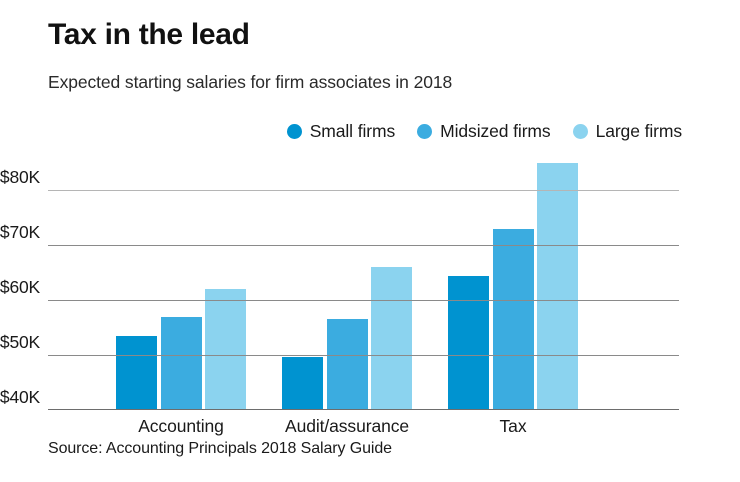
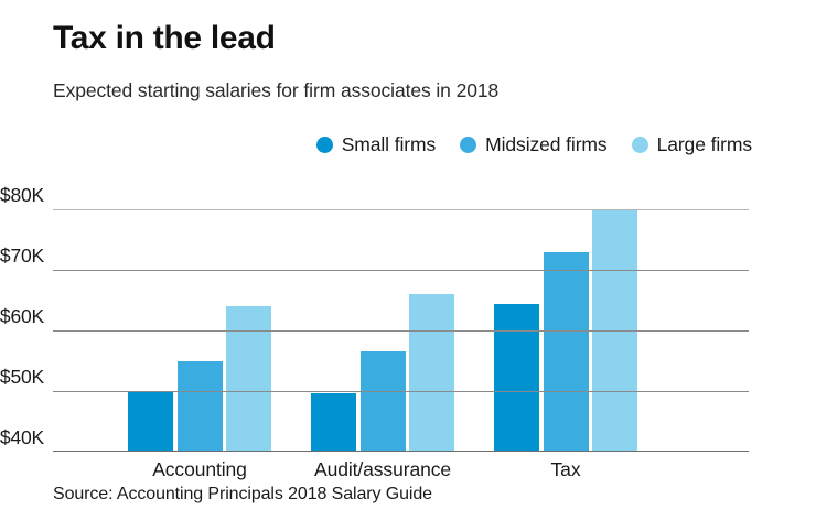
Small firms/Accounting: $54K -> $50K
Midsized firms/Accounting: $57K -> $55K
Large firms/Accounting: $62K -> $64K
Large firms/Tax: $85K -> $80K
